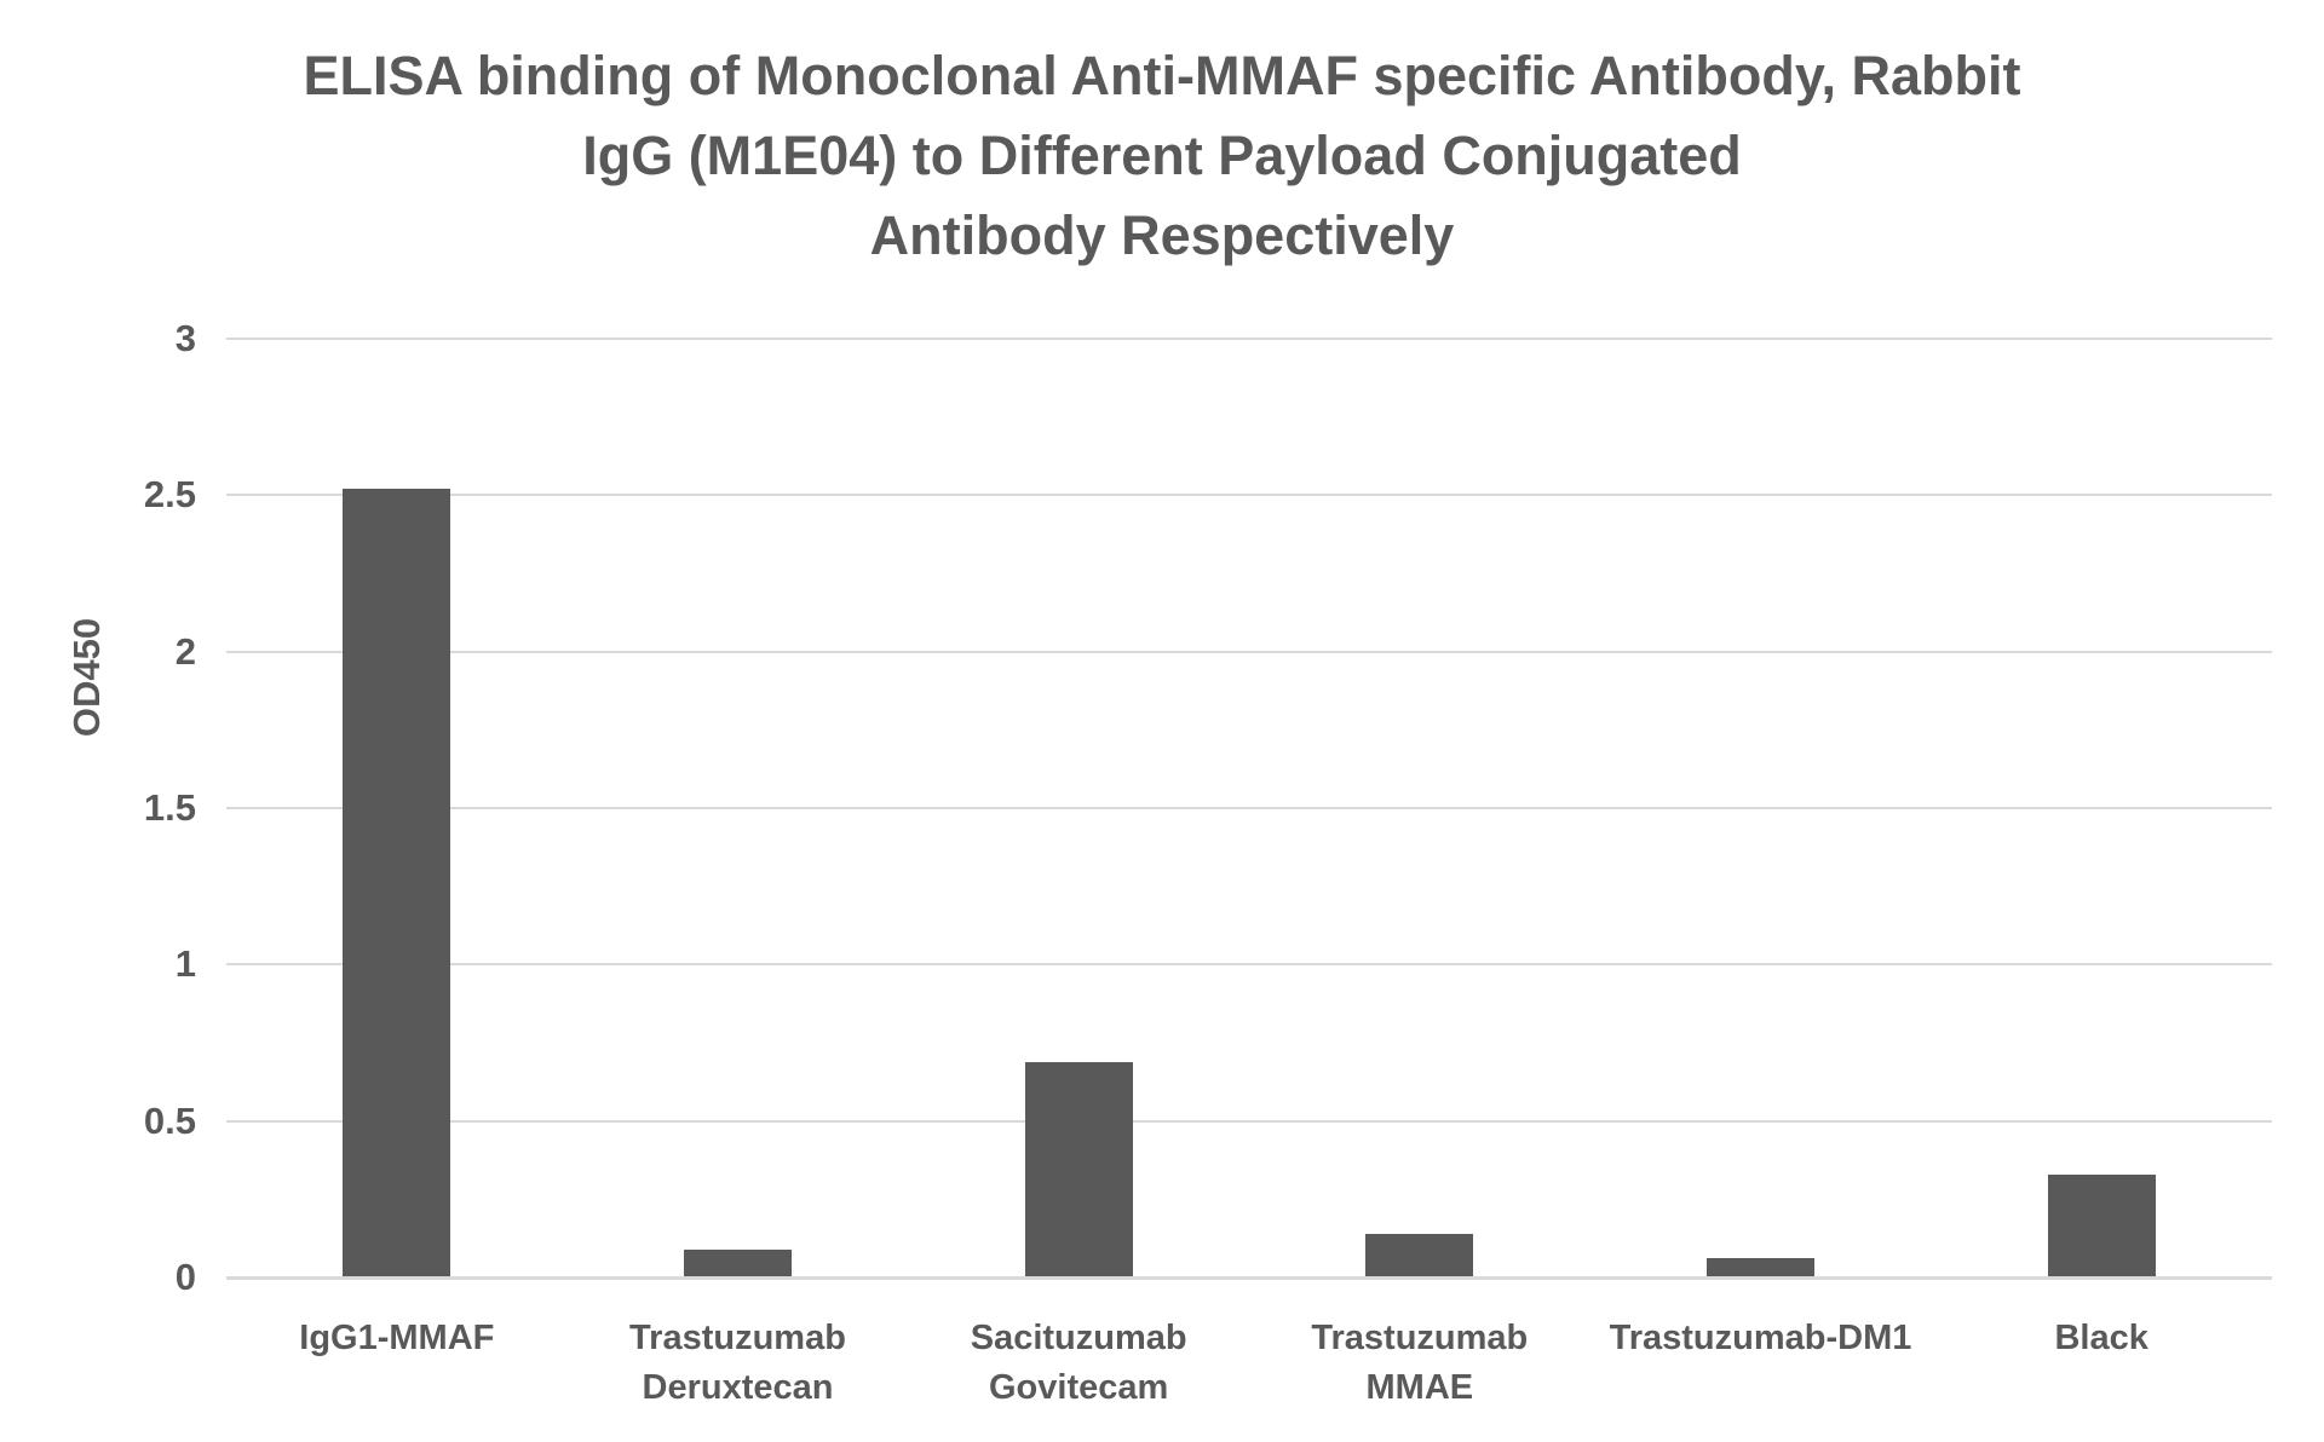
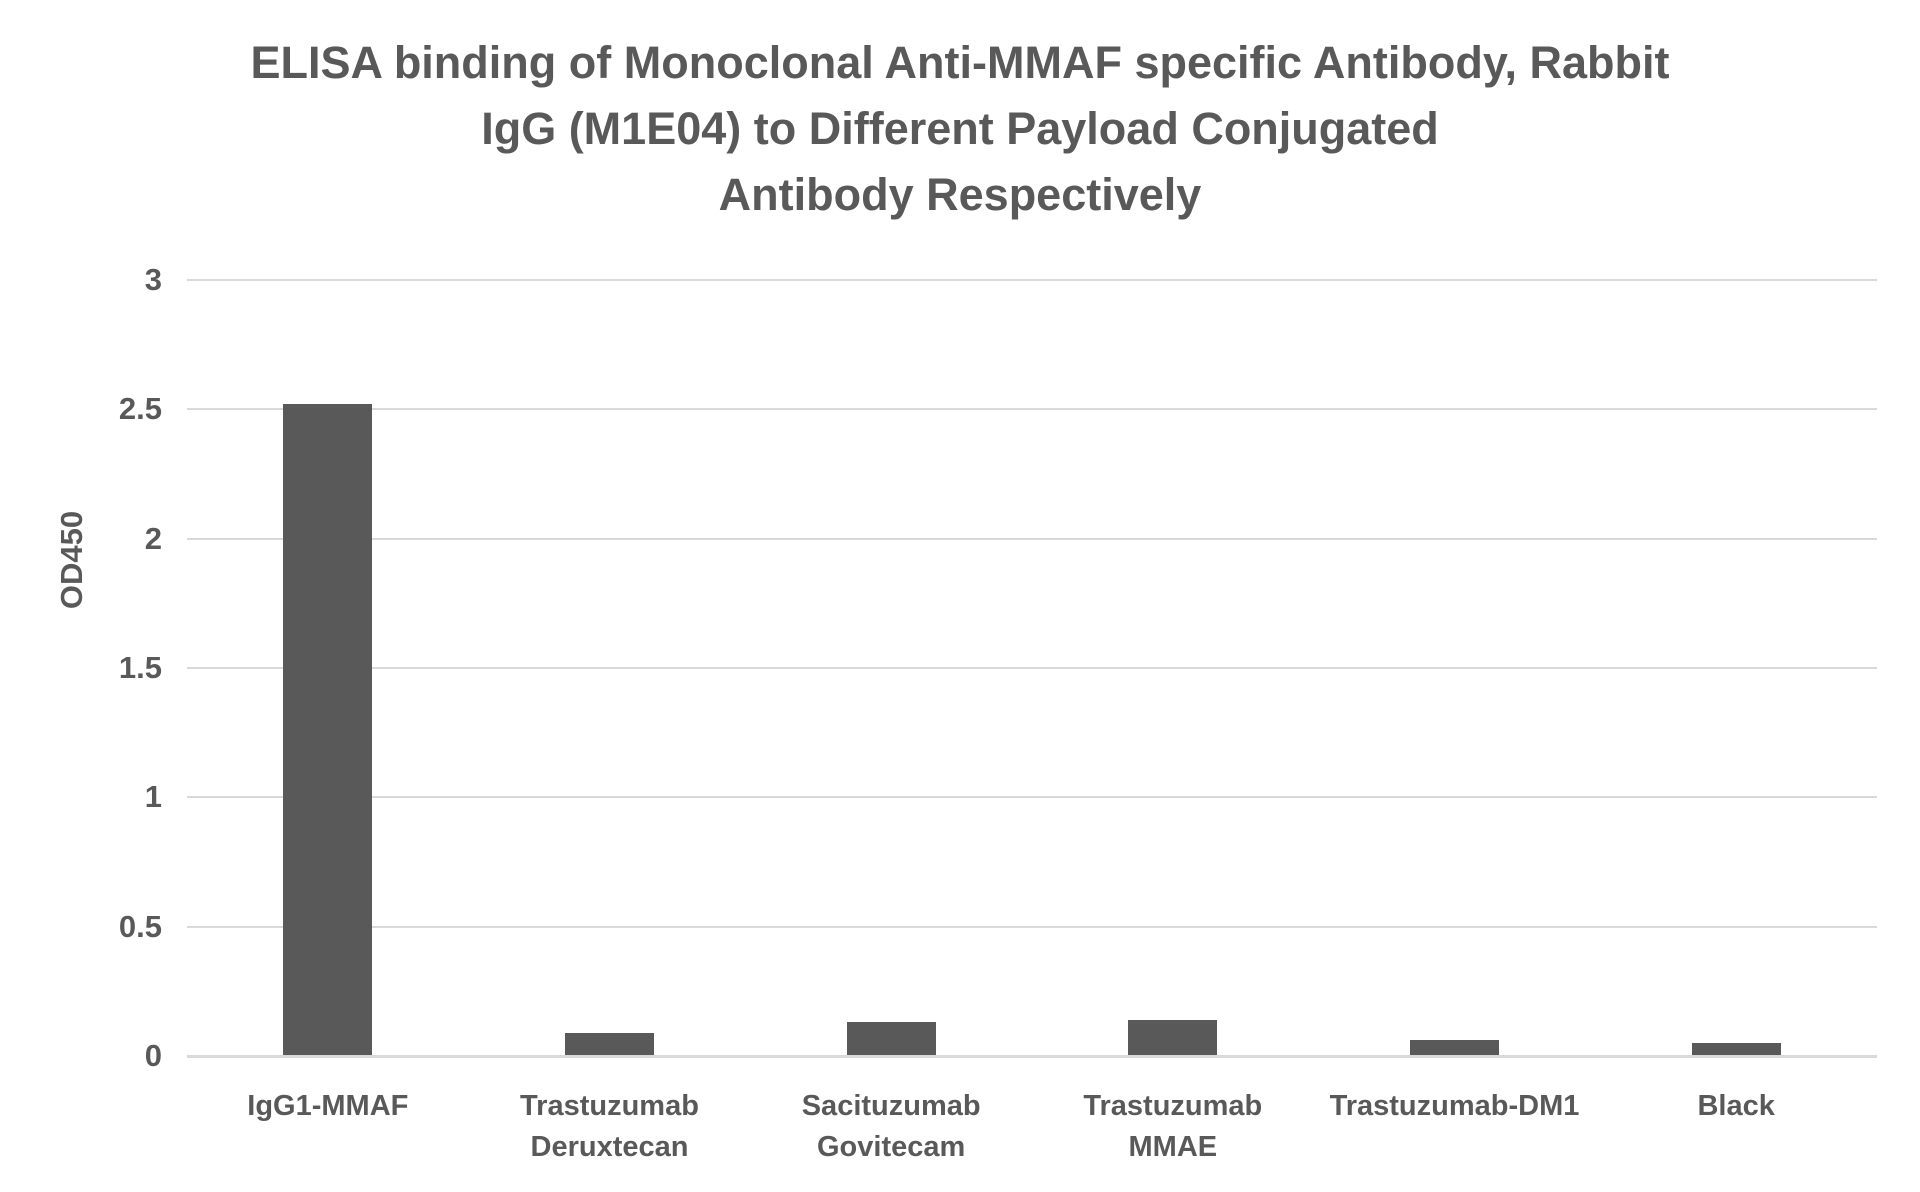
Sacituzumab Govitecam: 0.69 -> 0.13
Black: 0.33 -> 0.05
